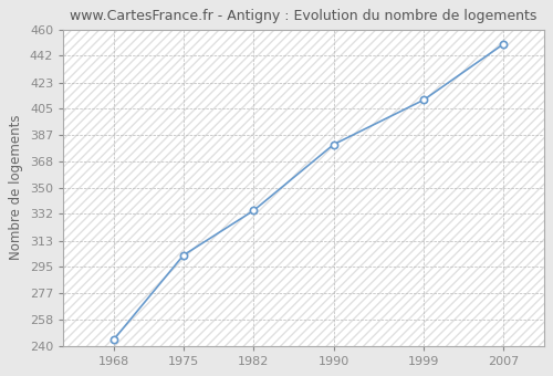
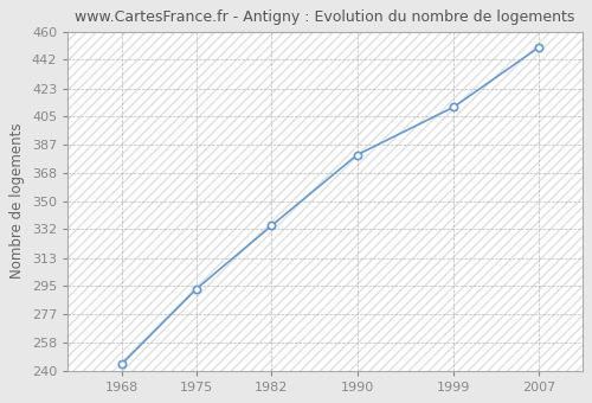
1975: 303 -> 293
